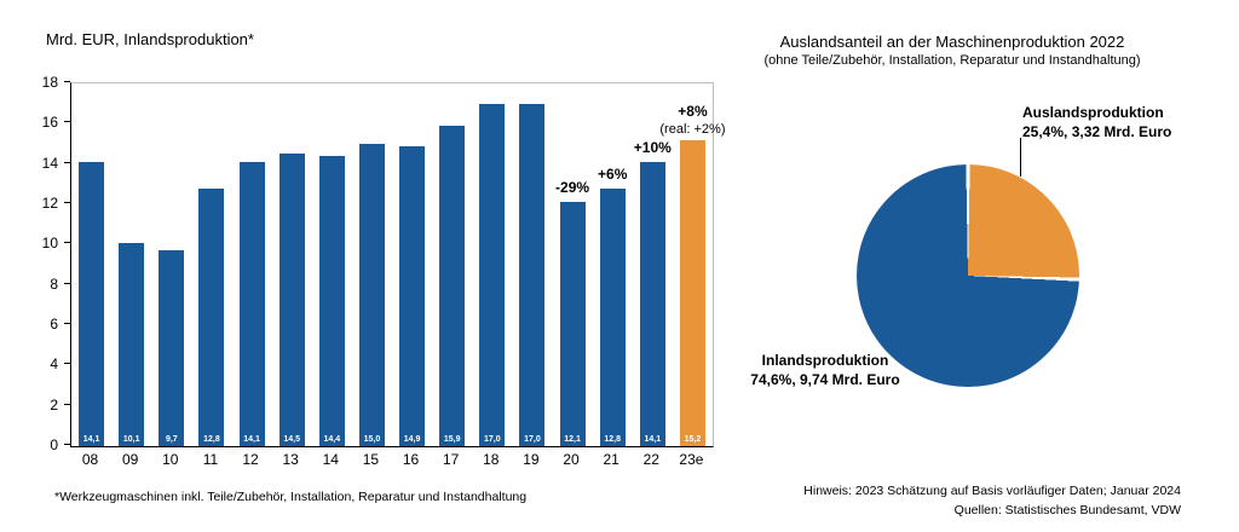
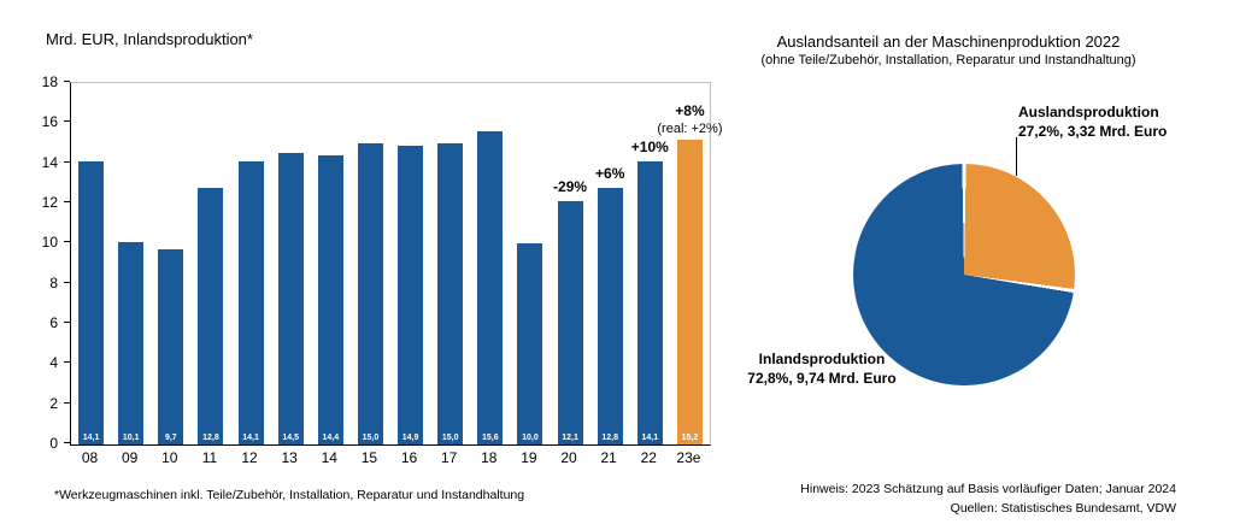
Mrd. EUR, Inlandsproduktion*/17: 15,9 -> 15,0
Mrd. EUR, Inlandsproduktion*/18: 17,0 -> 15,6
Mrd. EUR, Inlandsproduktion*/19: 17,0 -> 10,0
Auslandsanteil an der Maschinenproduktion 2022/Auslandsproduktion: 25,4% -> 27,2%
Auslandsanteil an der Maschinenproduktion 2022/Inlandsproduktion: 74,6% -> 72,8%
